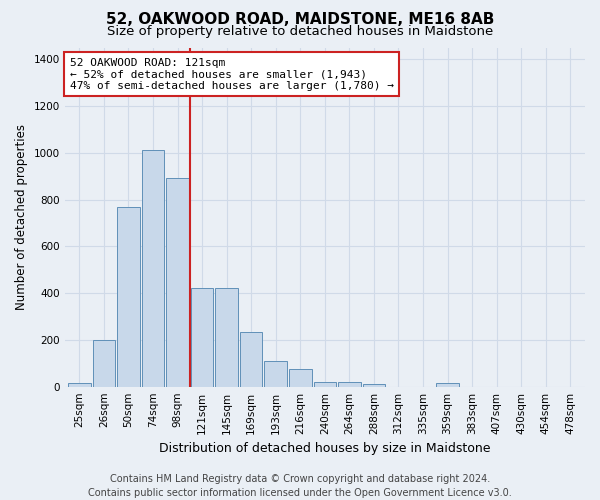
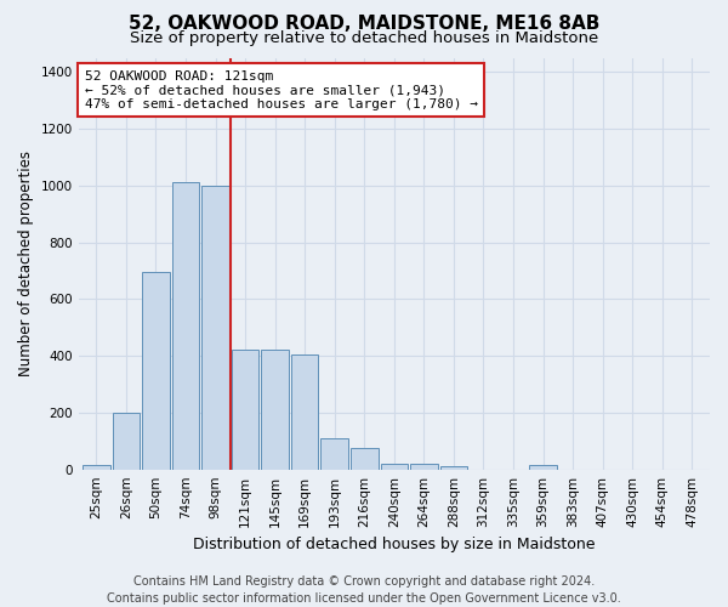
50sqm: 770 -> 695
98sqm: 890 -> 1000
169sqm: 235 -> 405
